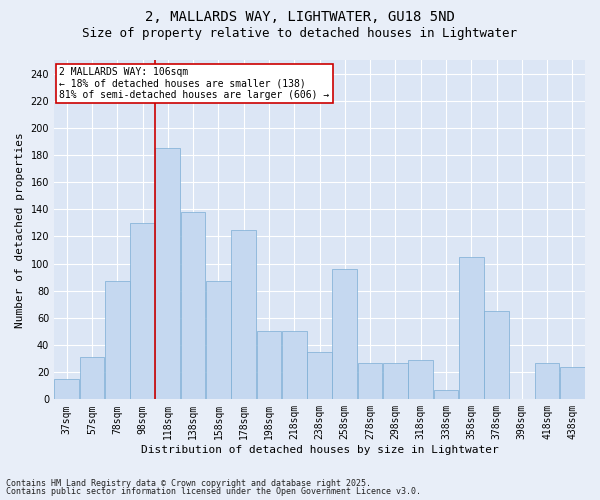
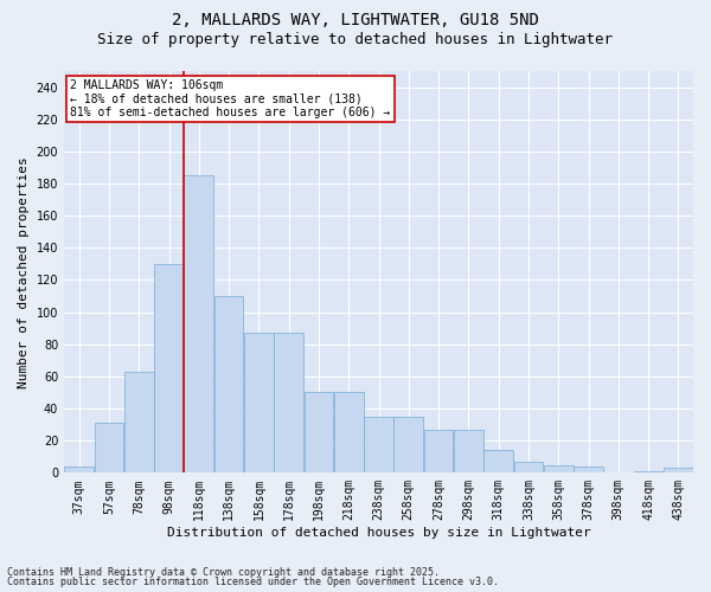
37sqm: 15 -> 4
78sqm: 87 -> 63
138sqm: 138 -> 110
178sqm: 125 -> 87
258sqm: 96 -> 35
318sqm: 29 -> 14
358sqm: 105 -> 5
378sqm: 65 -> 4
418sqm: 27 -> 1
438sqm: 24 -> 3
